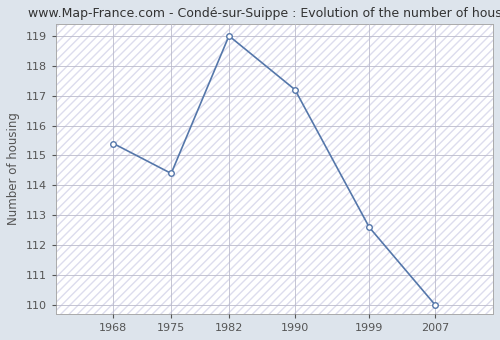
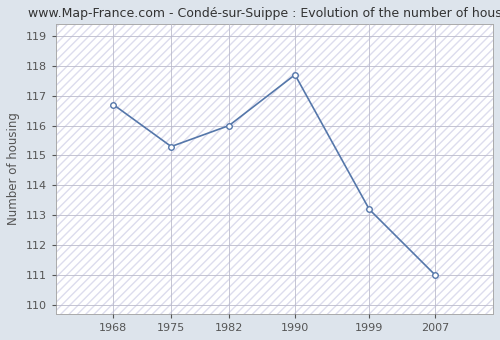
1968: 115.4 -> 116.7
1975: 114.4 -> 115.3
1982: 119.0 -> 116.0
1990: 117.2 -> 117.7
1999: 112.6 -> 113.2
2007: 110.0 -> 111.0
